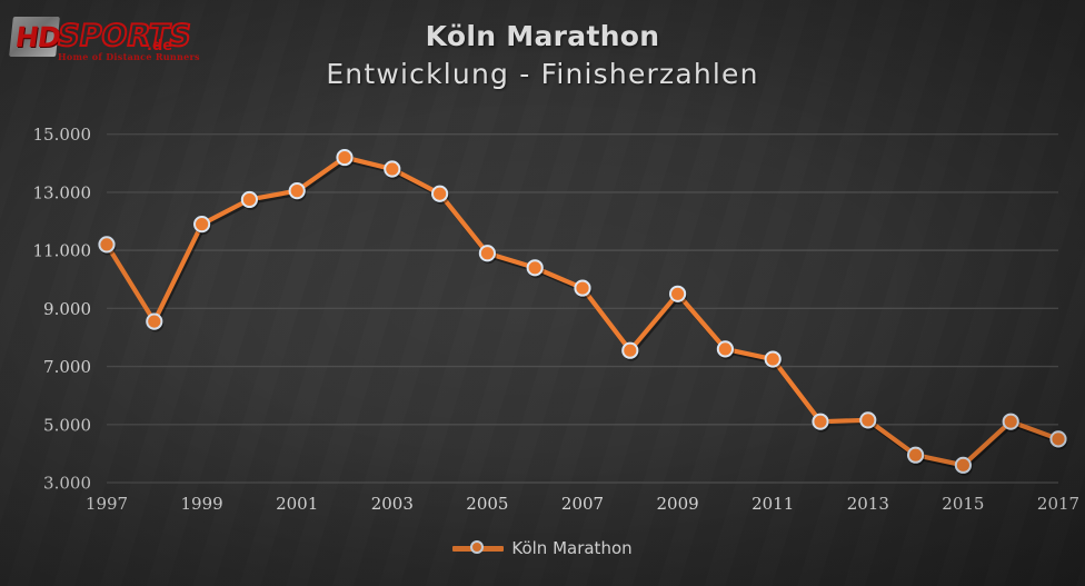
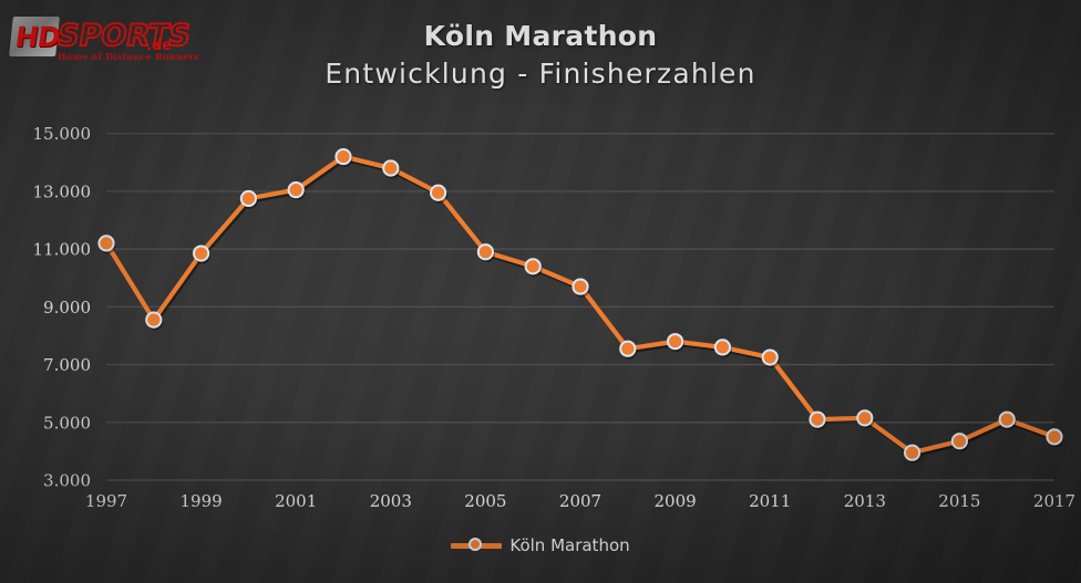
1999: 11900 -> 10800
2009: 9500 -> 7800
2015: 3600 -> 4400
